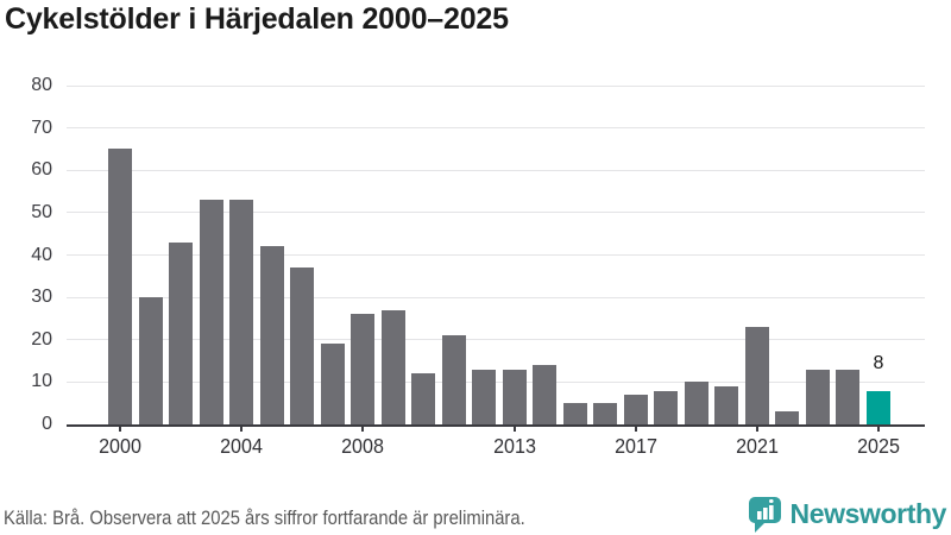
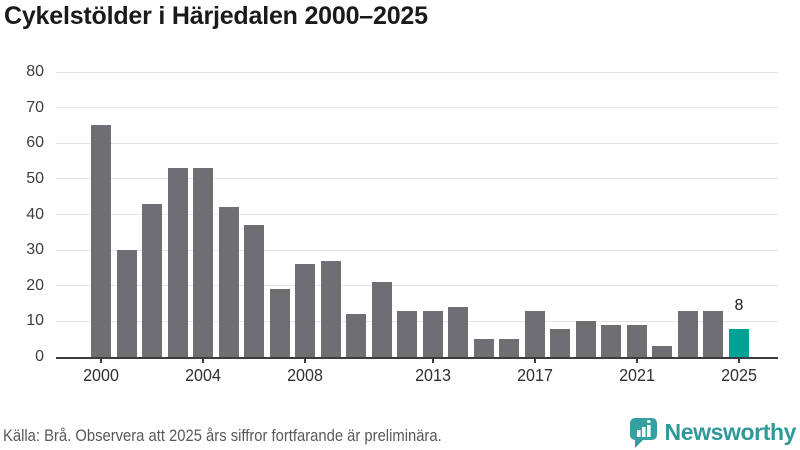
2017: 7 -> 13
2021: 23 -> 9
